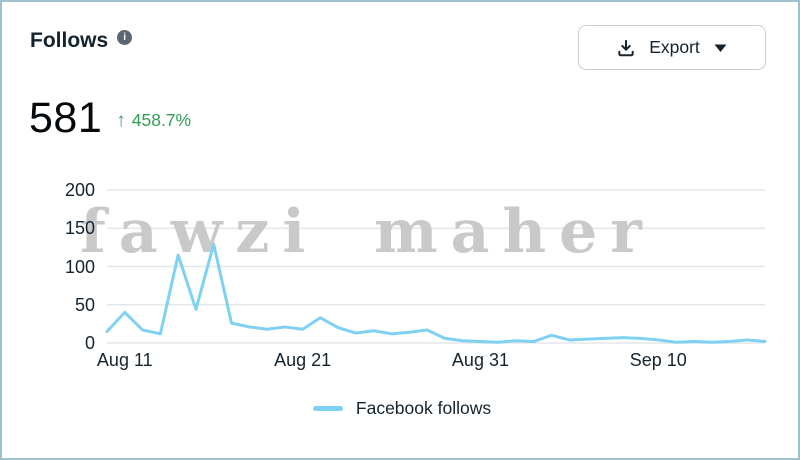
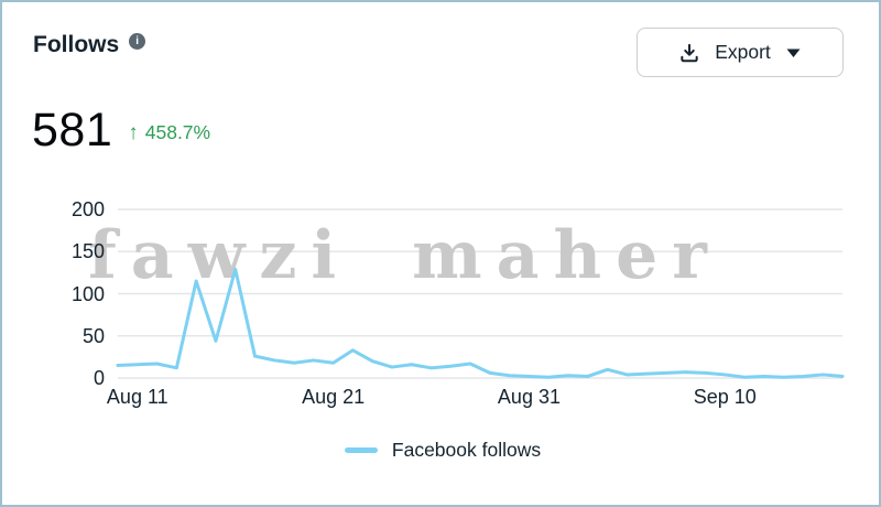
Aug 11: 40 -> 20
